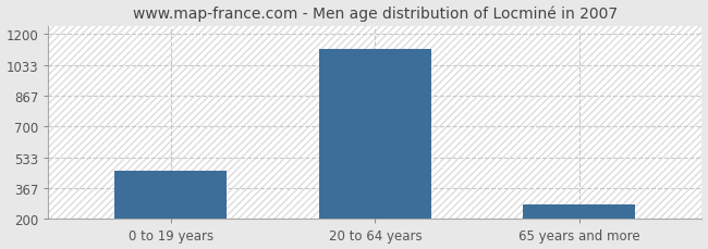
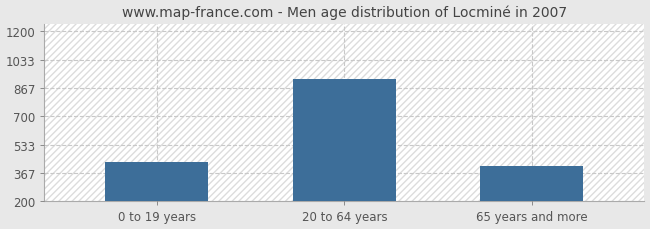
0 to 19 years: 460 -> 430
20 to 64 years: 1120 -> 920
65 years and more: 280 -> 410
